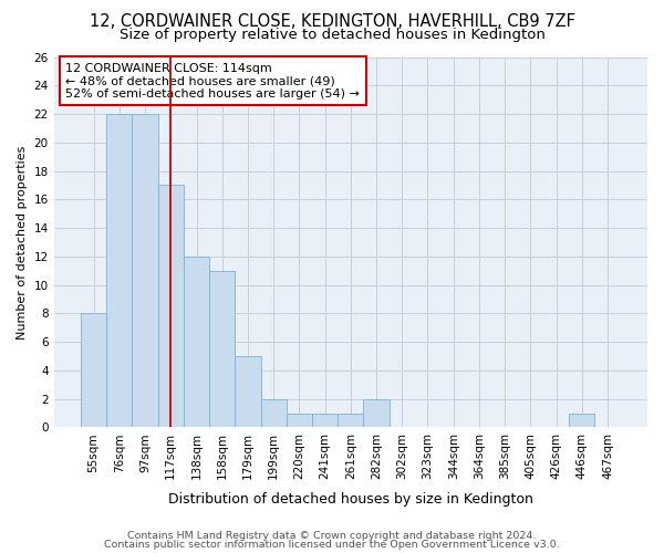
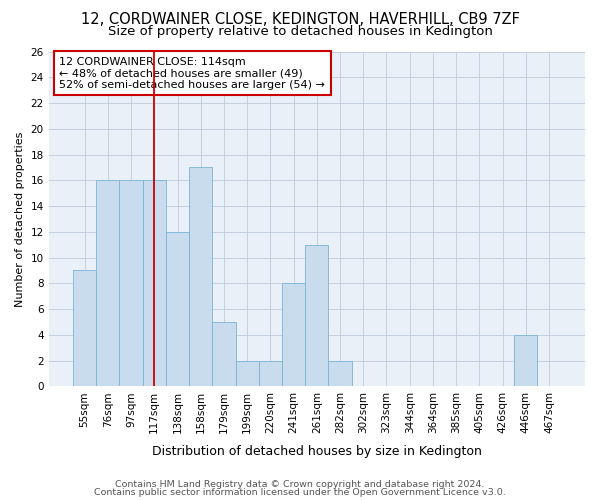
55sqm: 8 -> 9
76sqm: 22 -> 16
97sqm: 22 -> 16
117sqm: 17 -> 16
158sqm: 11 -> 17
220sqm: 1 -> 2
241sqm: 1 -> 8
261sqm: 1 -> 11
446sqm: 1 -> 4
